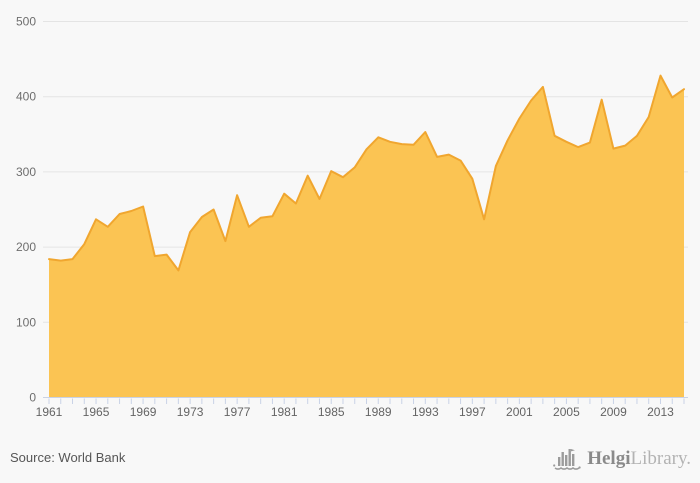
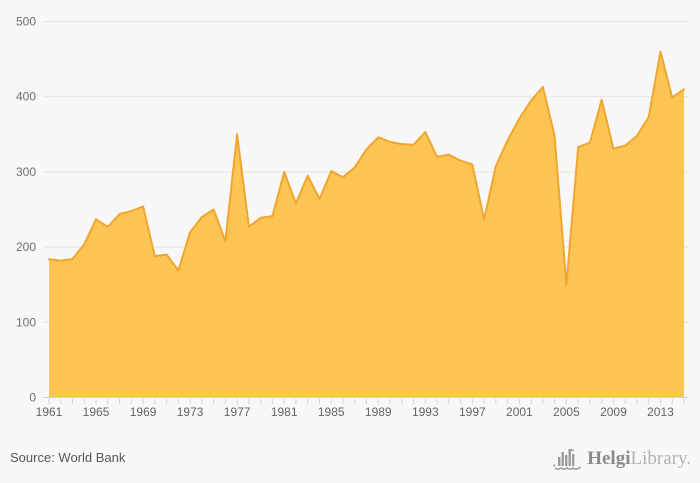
1977: 270 -> 350
1981: 270 -> 300
1997: 290 -> 310
2005: 340 -> 150
2013: 430 -> 460
